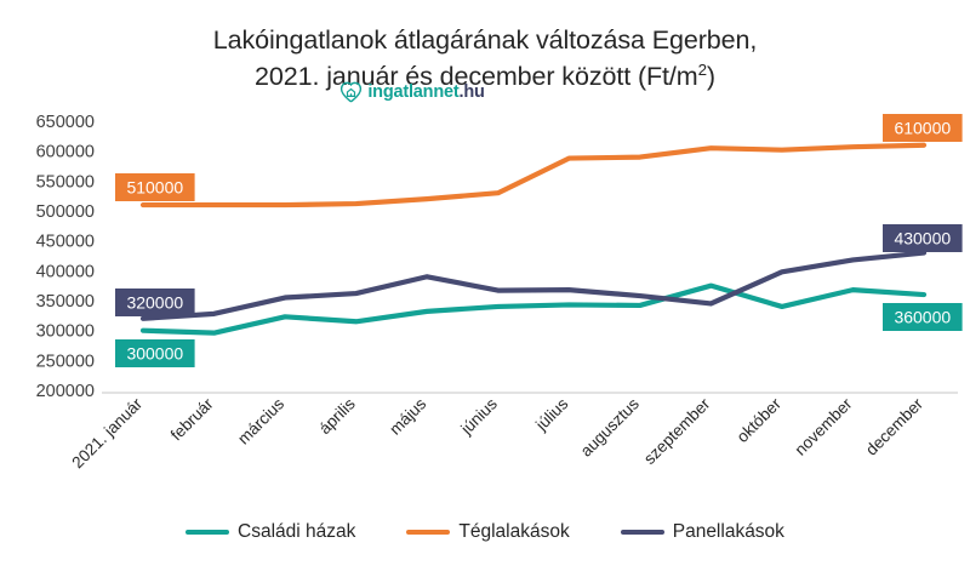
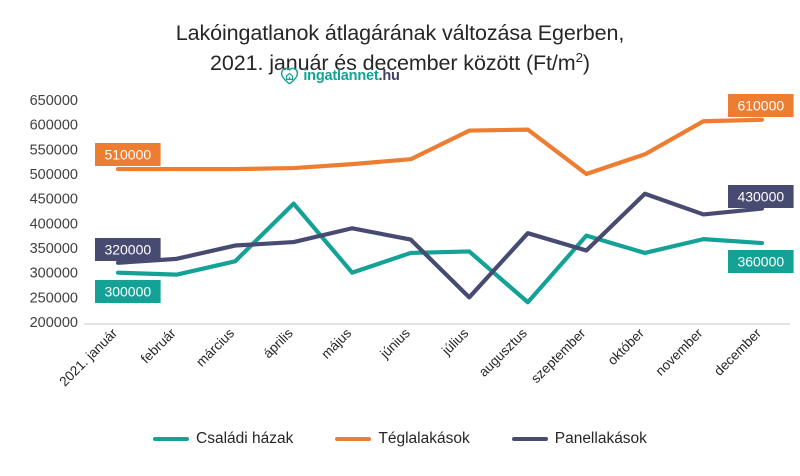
Családi házak/április: 320000 -> 440000
Családi házak/május: 330000 -> 300000
Panellakások/július: 370000 -> 250000
Családi házak/augusztus: 340000 -> 240000
Panellakások/augusztus: 360000 -> 380000
Téglalakások/szeptember: 600000 -> 500000
Téglalakások/október: 600000 -> 540000
Panellakások/október: 400000 -> 460000
